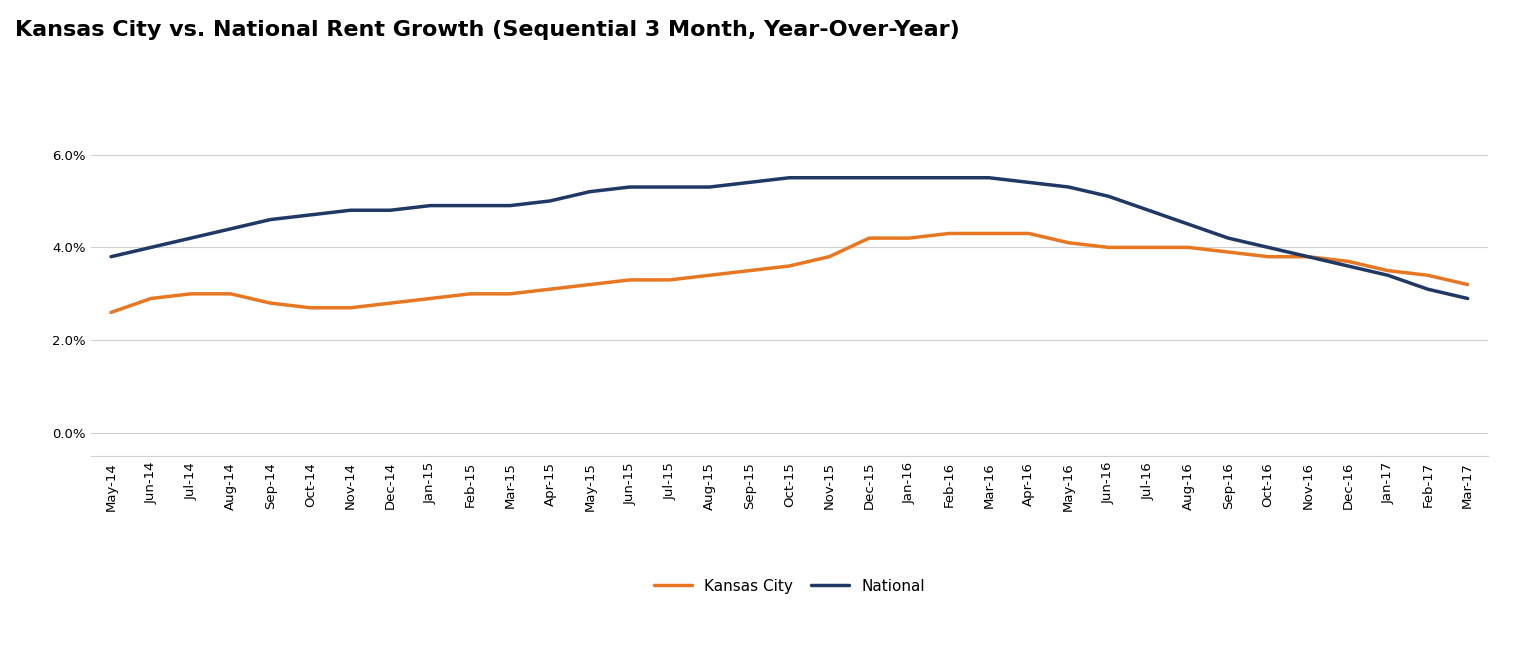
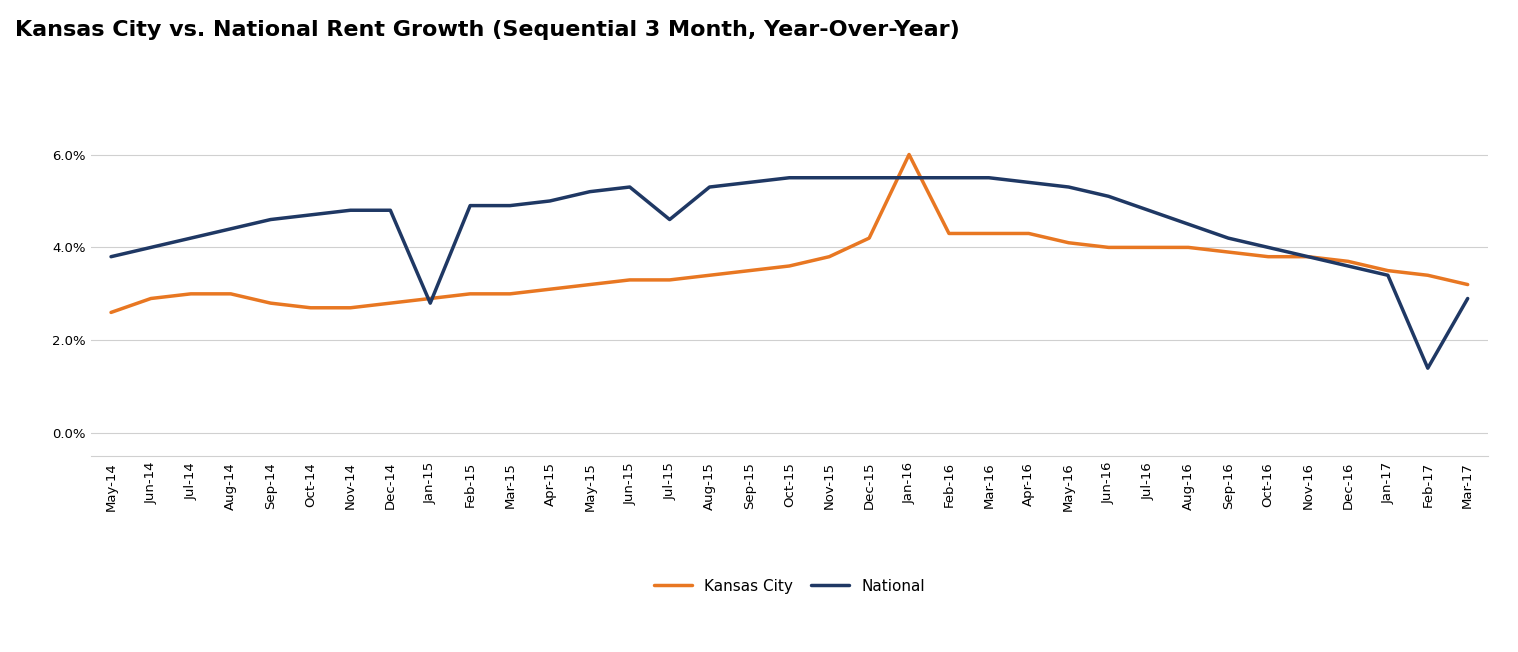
National/Jan-15: 4.9% -> 2.8%
National/Jul-15: 5.3% -> 4.6%
Kansas City/Jan-16: 4.2% -> 6.0%
National/Feb-17: 3.1% -> 1.4%
